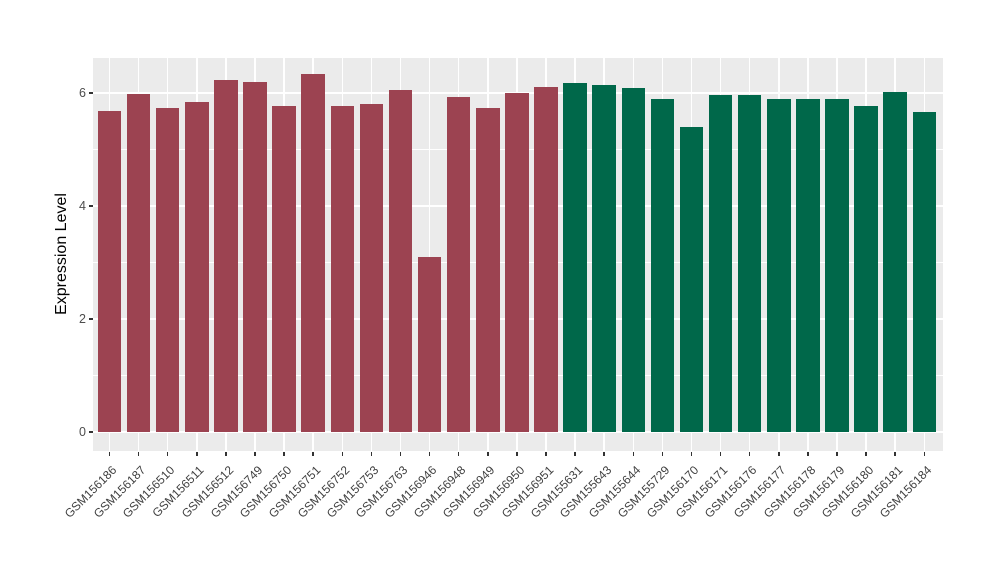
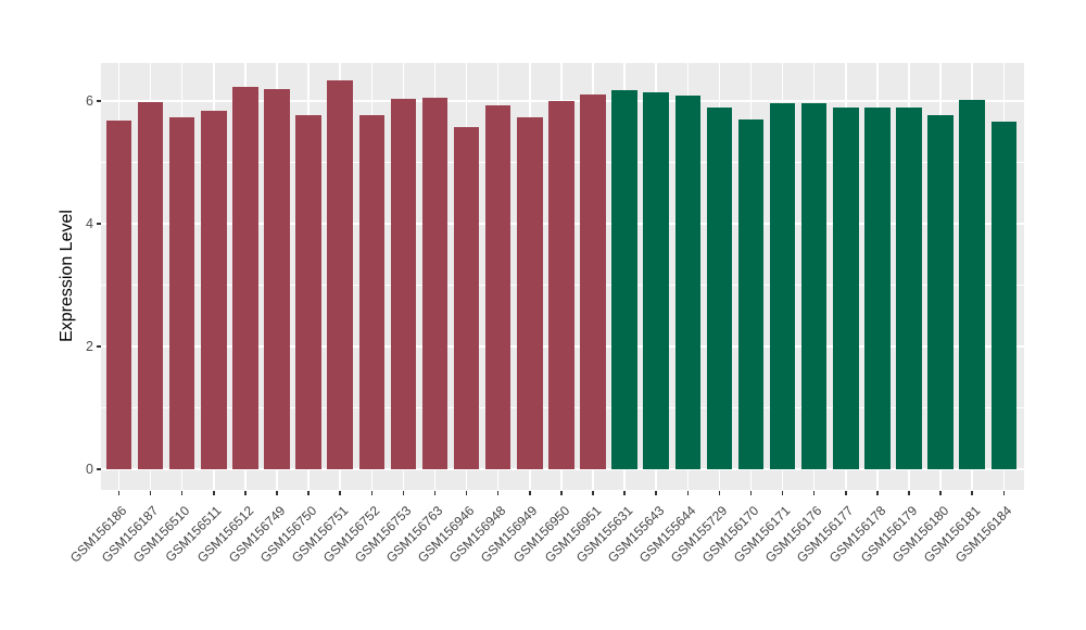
GSM156753: 5.8 -> 6.0
GSM156946: 3.1 -> 5.6
GSM156170: 5.4 -> 5.7
